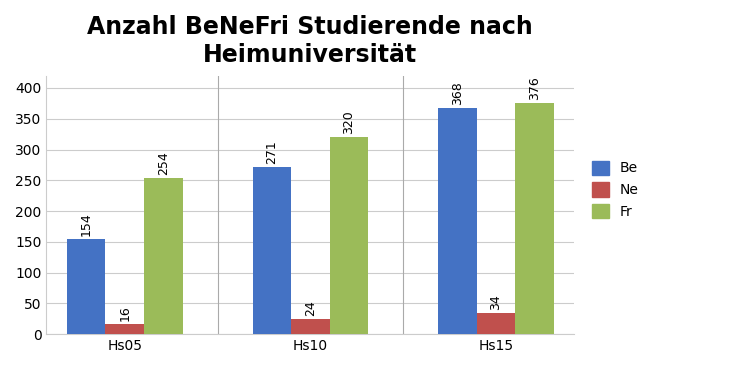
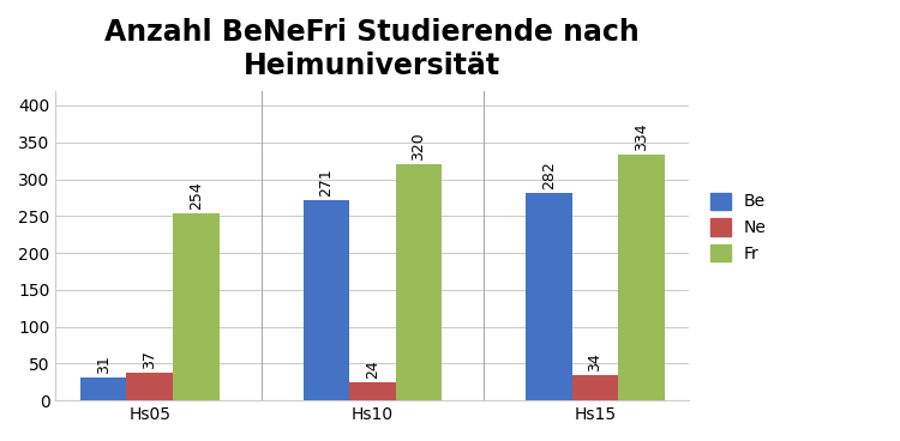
Be/Hs05: 154 -> 31
Ne/Hs05: 16 -> 37
Be/Hs15: 368 -> 282
Fr/Hs15: 376 -> 334
